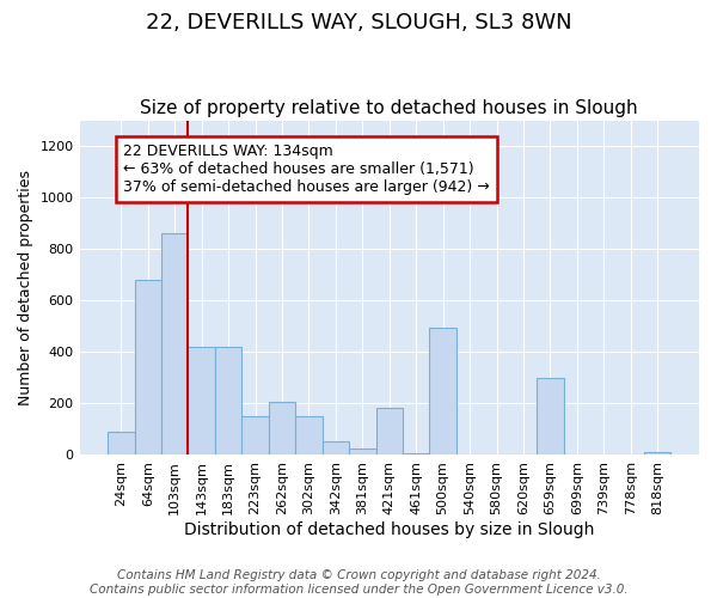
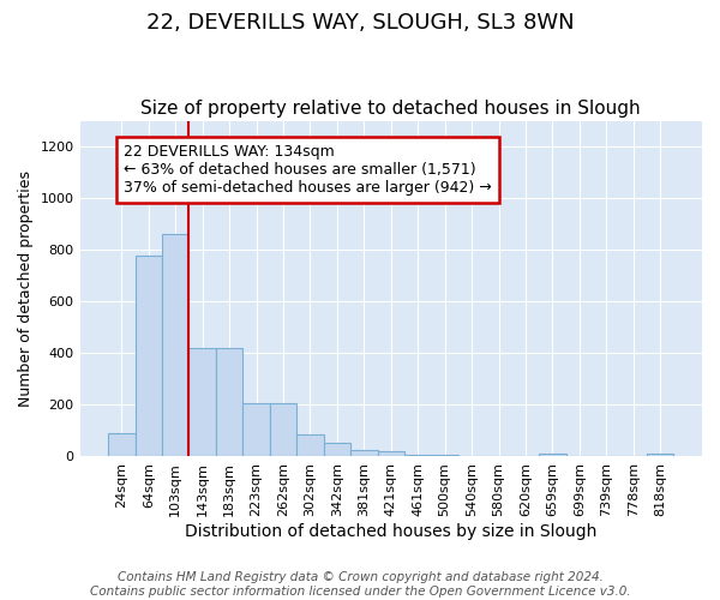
64sqm: 680 -> 780
223sqm: 150 -> 205
302sqm: 150 -> 85
421sqm: 185 -> 20
500sqm: 495 -> 5
659sqm: 300 -> 12
